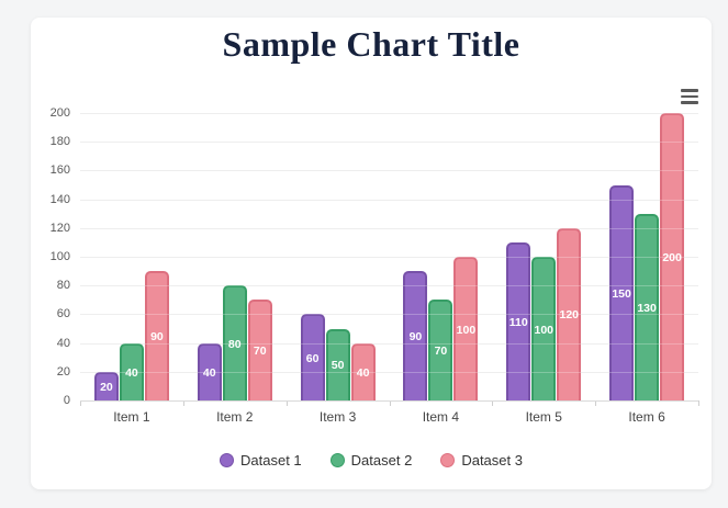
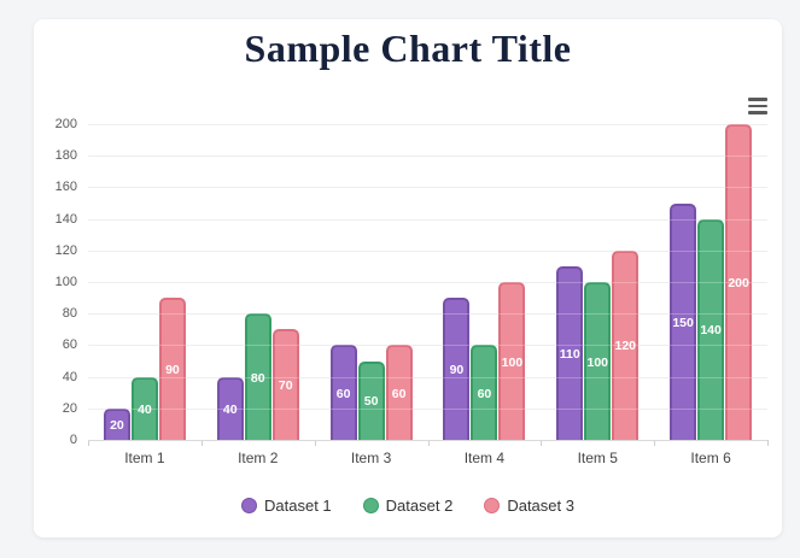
Dataset 3/Item 3: 40 -> 60
Dataset 2/Item 4: 70 -> 60
Dataset 2/Item 6: 130 -> 140
